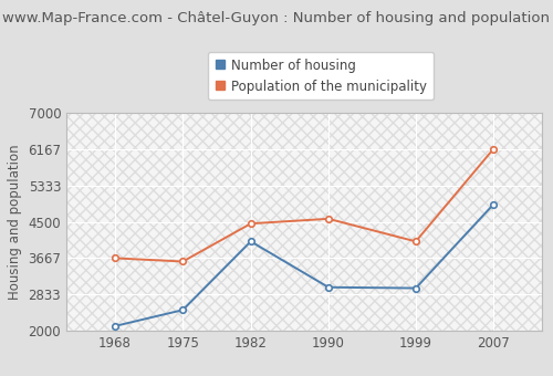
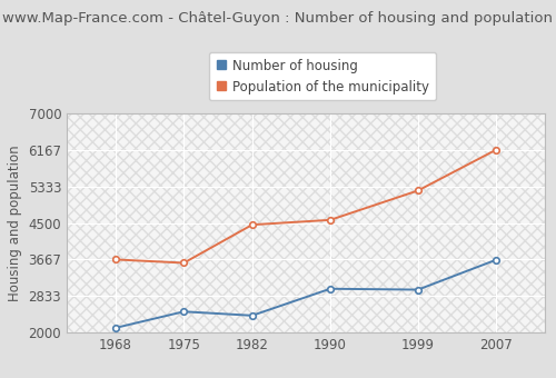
Number of housing/1982: 4050 -> 2390
Population of the municipality/1999: 4050 -> 5240
Number of housing/2007: 4900 -> 3660
